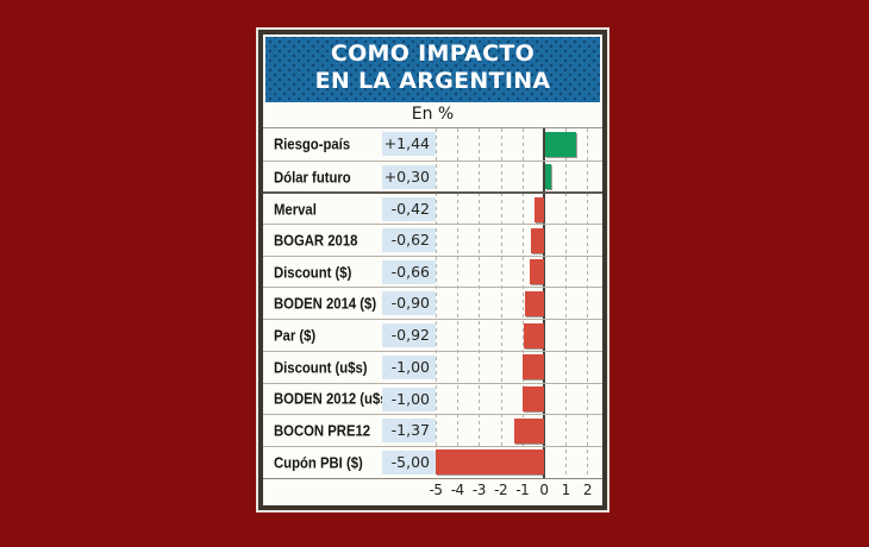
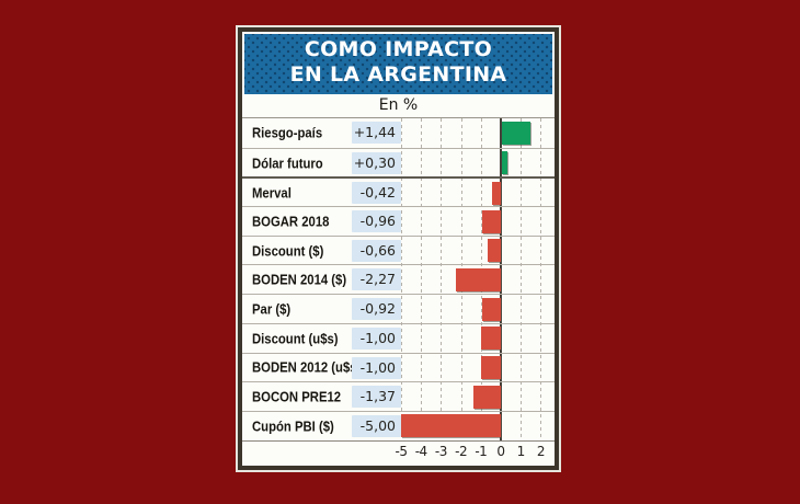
BOGAR 2018: -0,62 -> -0,96
BODEN 2014 ($): -0,90 -> -2,27
